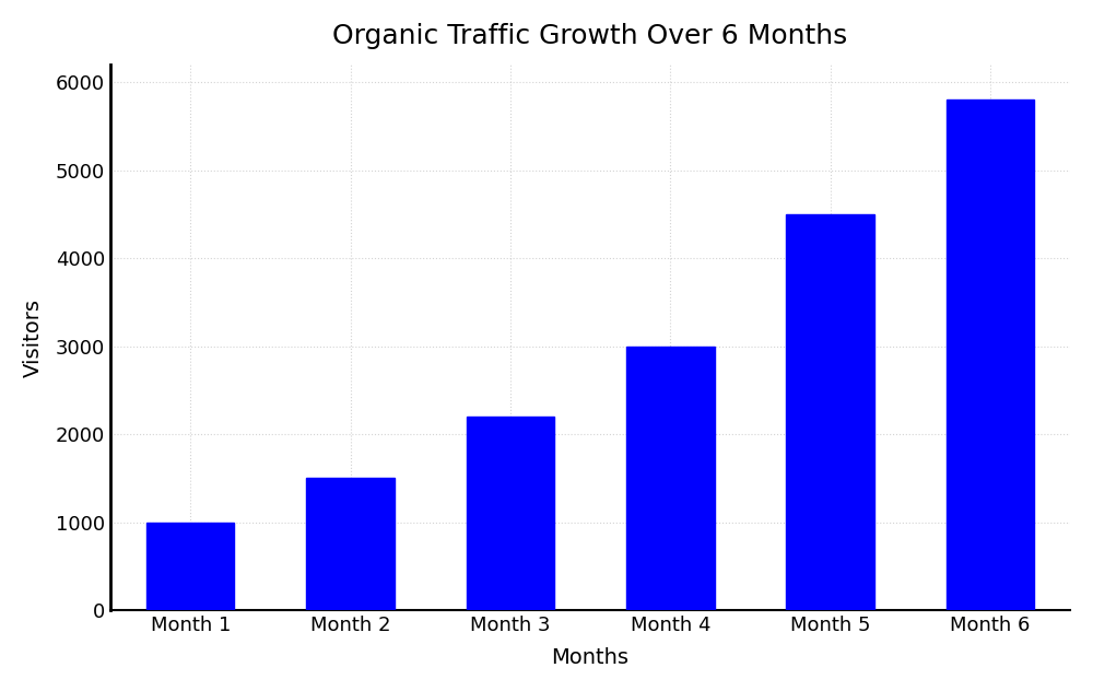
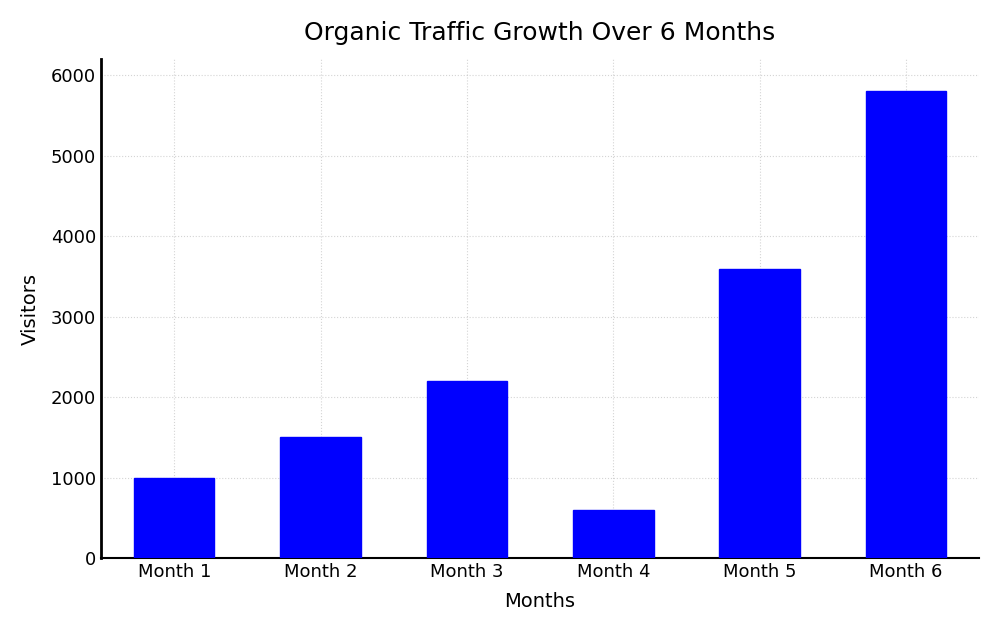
Month 4: 3000 -> 600
Month 5: 4500 -> 3600
